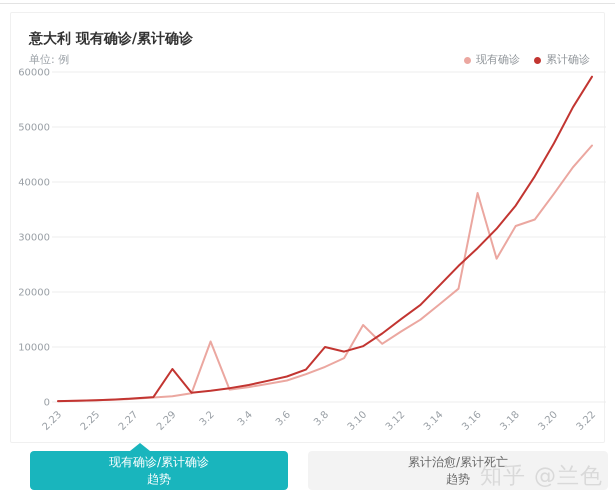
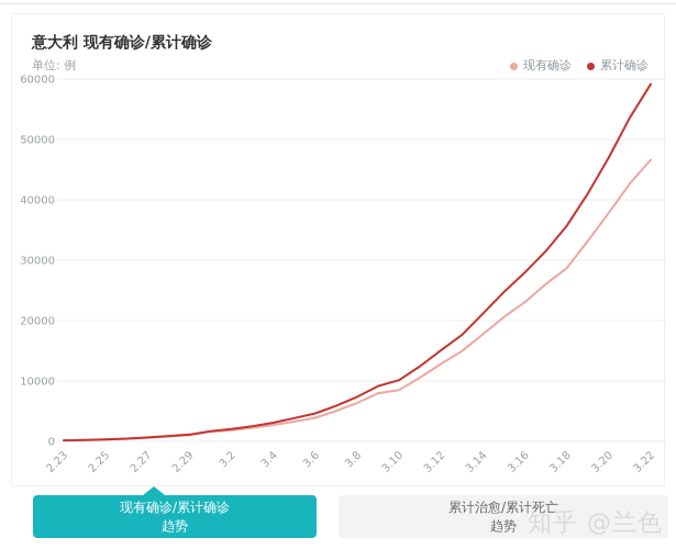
累计确诊/2.29: 6000 -> 1000
现有确诊/3.2: 11000 -> 2000
累计确诊/3.8: 10000 -> 7000
现有确诊/3.10: 14000 -> 9000
现有确诊/3.16: 38000 -> 23000
现有确诊/3.18: 32000 -> 29000
